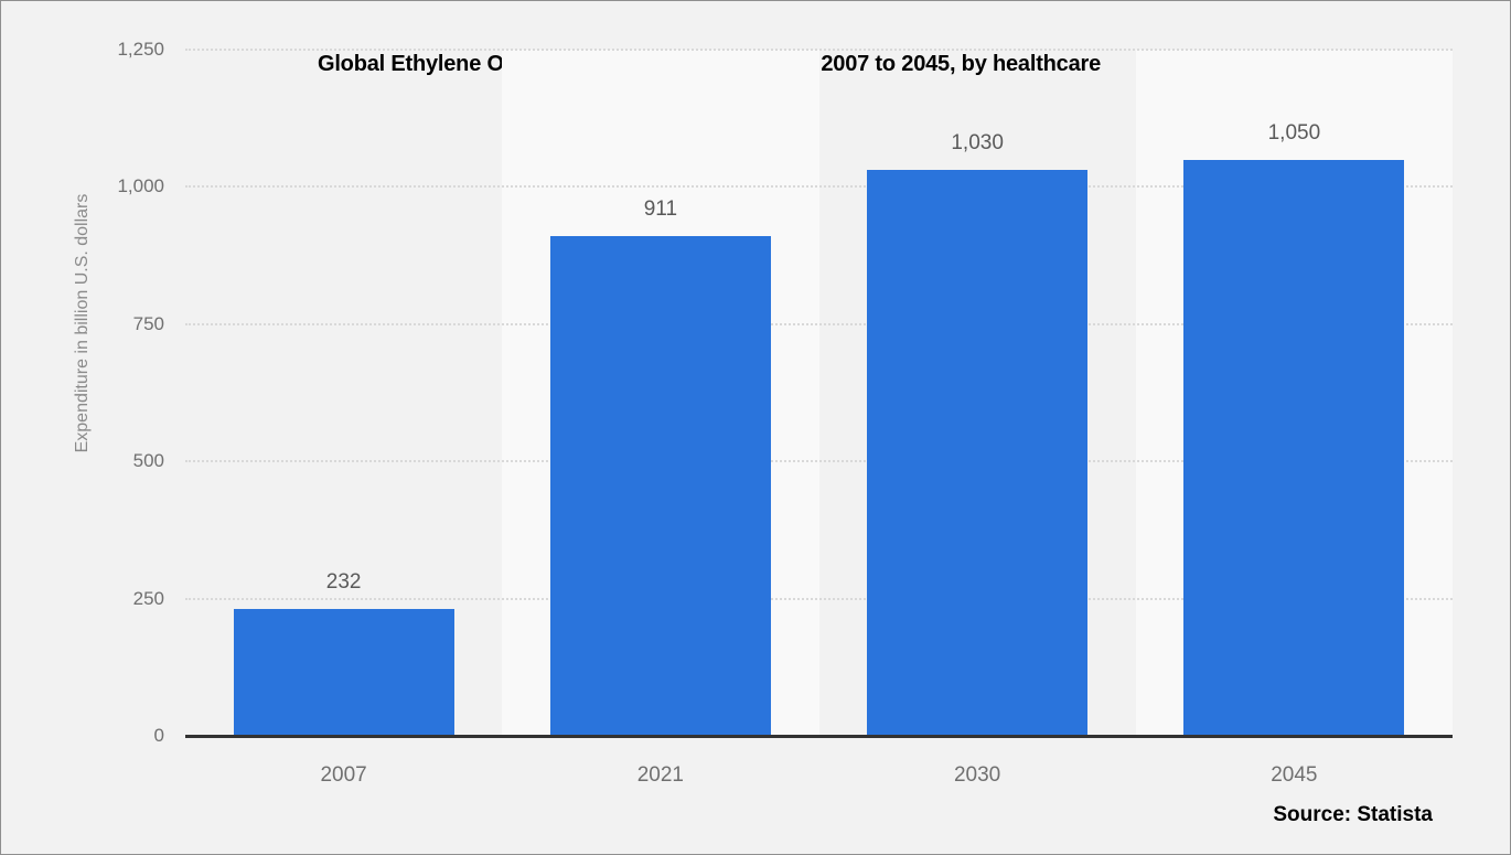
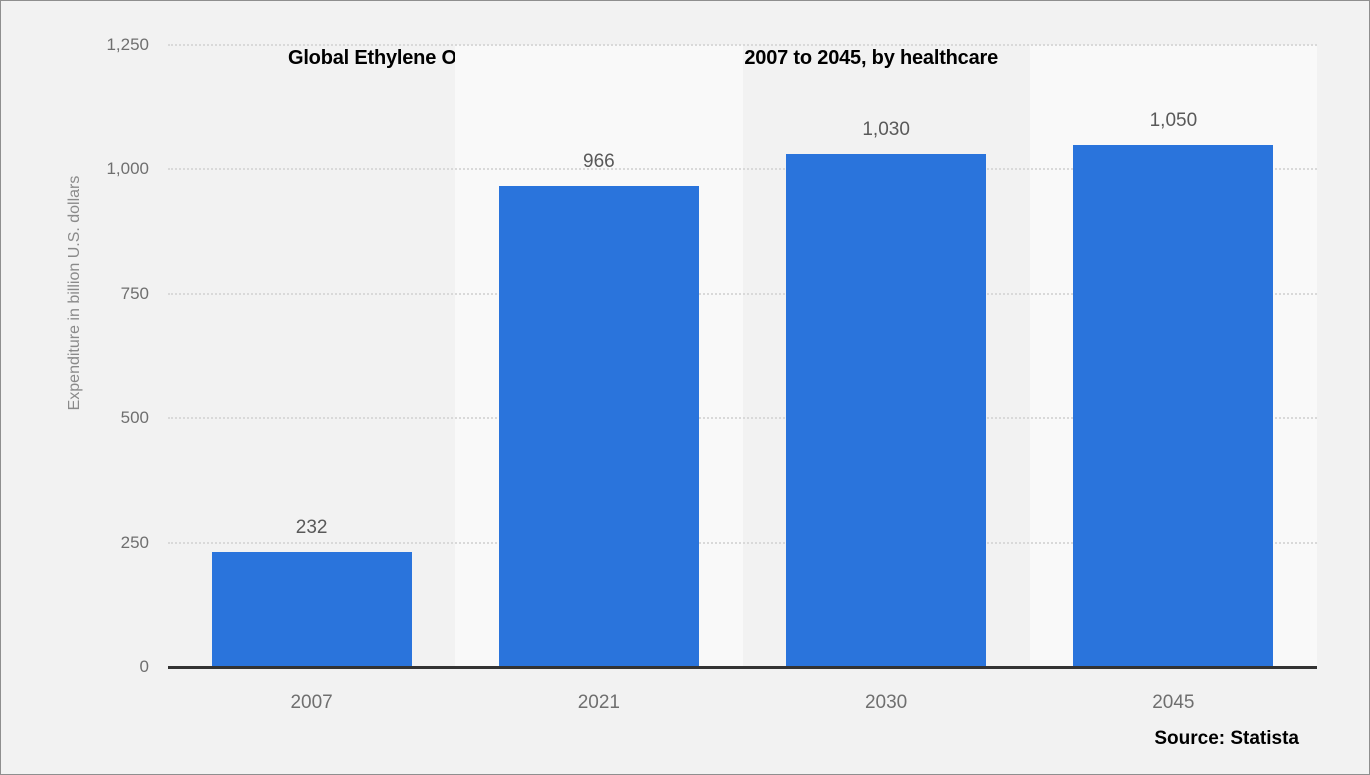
2021: 911 -> 966
